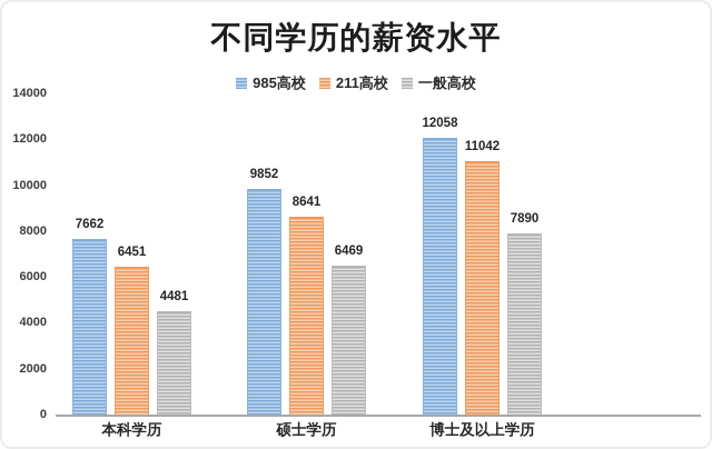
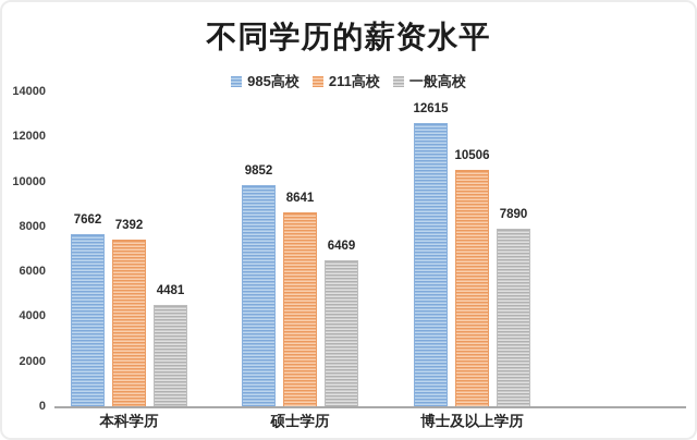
211高校/本科学历: 6451 -> 7392
985高校/博士及以上学历: 12058 -> 12615
211高校/博士及以上学历: 11042 -> 10506
